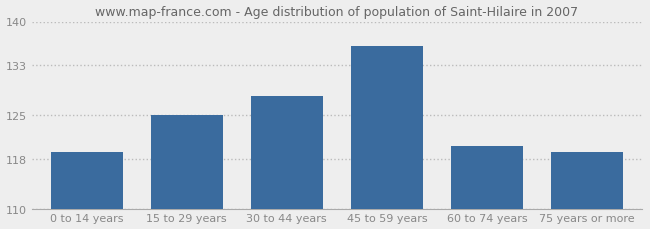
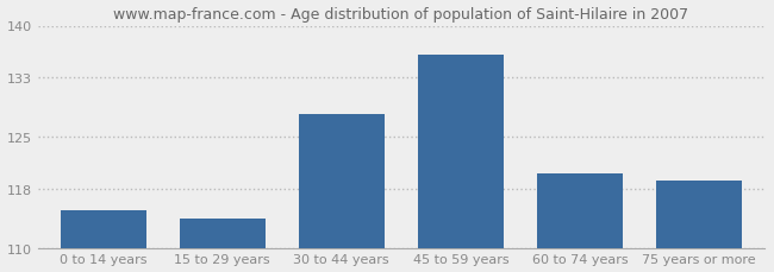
0 to 14 years: 119 -> 115
15 to 29 years: 125 -> 114
